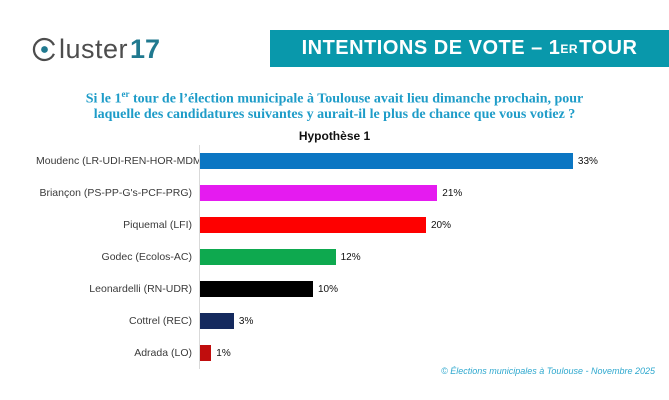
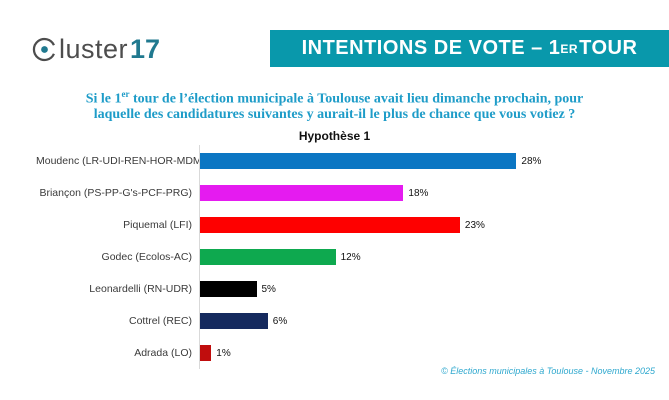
Moudenc (LR-UDI-REN-HOR-MDM): 33% -> 28%
Briançon (PS-PP-G's-PCF-PRG): 21% -> 18%
Piquemal (LFI): 20% -> 23%
Leonardelli (RN-UDR): 10% -> 5%
Cottrel (REC): 3% -> 6%
